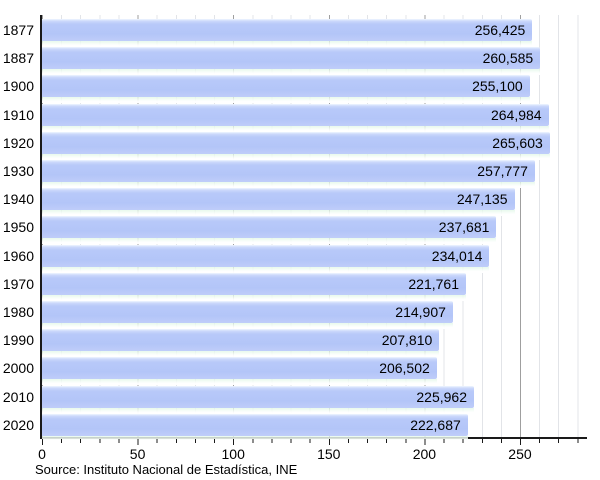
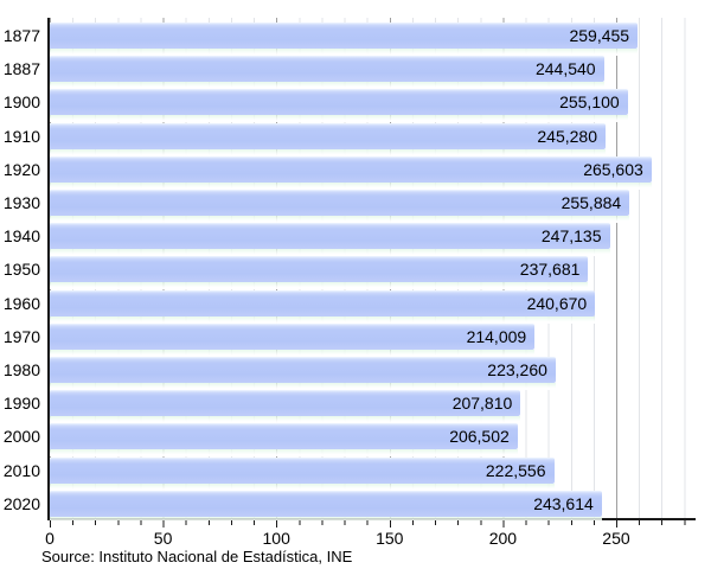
1877: 256,425 -> 259,455
1887: 260,585 -> 244,540
1910: 264,984 -> 245,280
1930: 257,777 -> 255,884
1960: 234,014 -> 240,670
1970: 221,761 -> 214,009
1980: 214,907 -> 223,260
2010: 225,962 -> 222,556
2020: 222,687 -> 243,614
